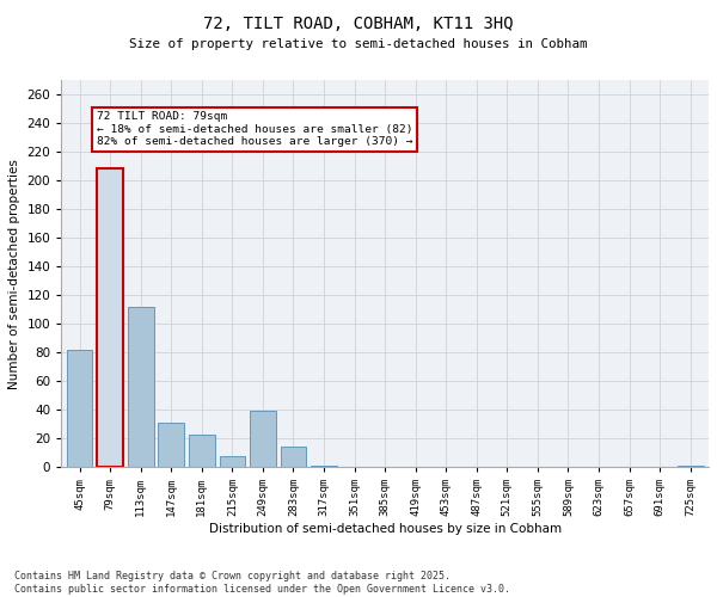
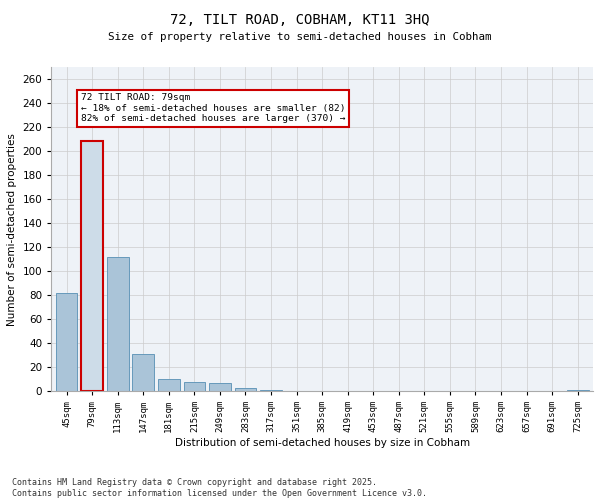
181sqm: 23 -> 10
249sqm: 39 -> 7
283sqm: 14 -> 3
